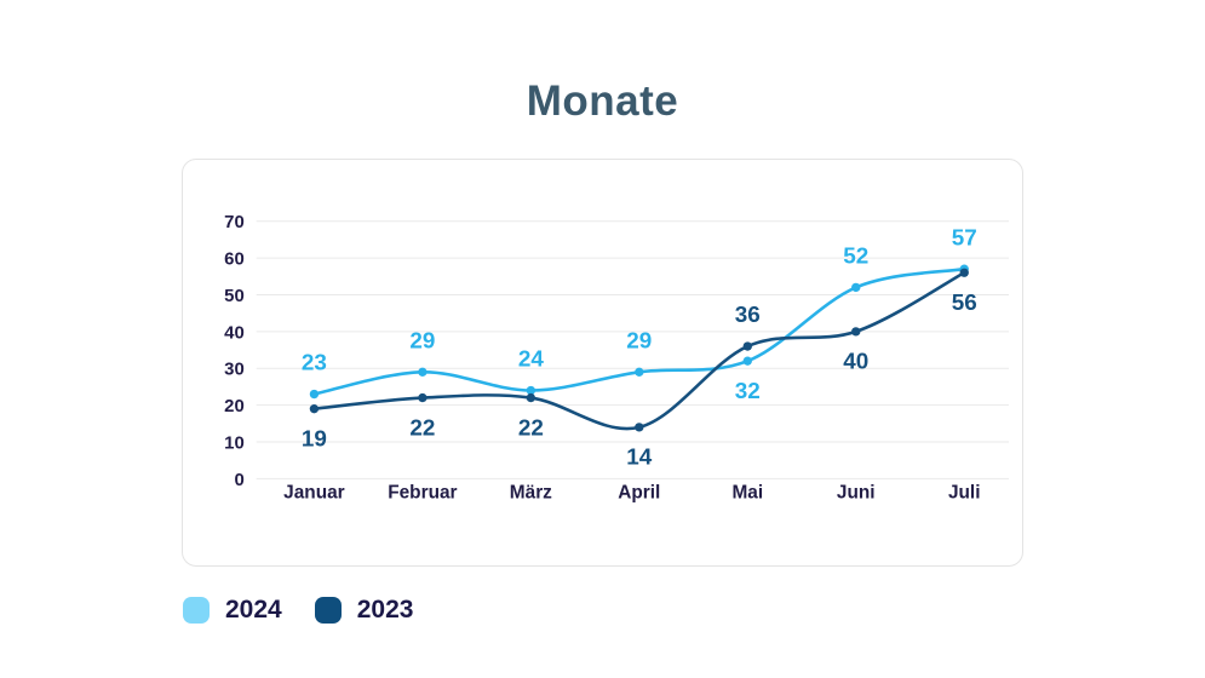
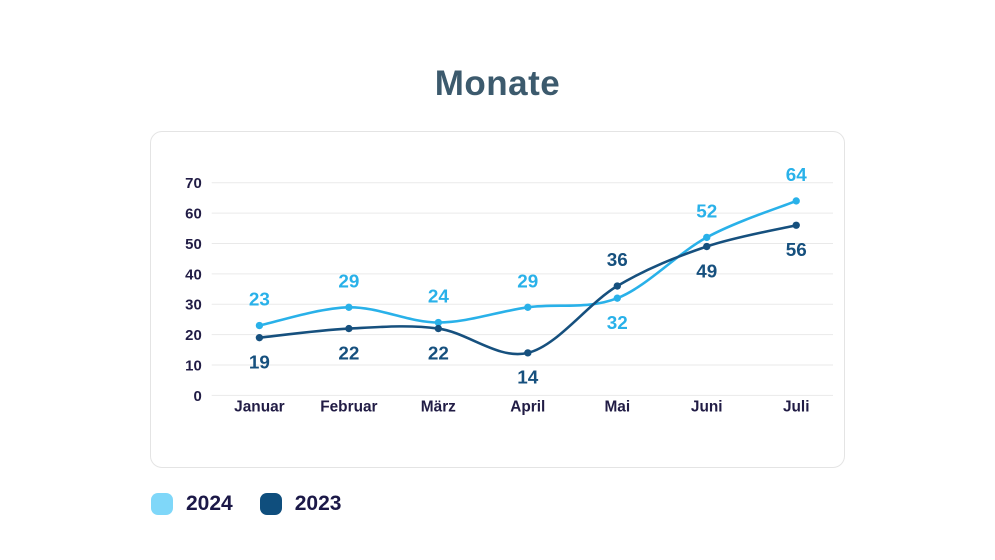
2023/Juni: 40 -> 49
2024/Juli: 57 -> 64
